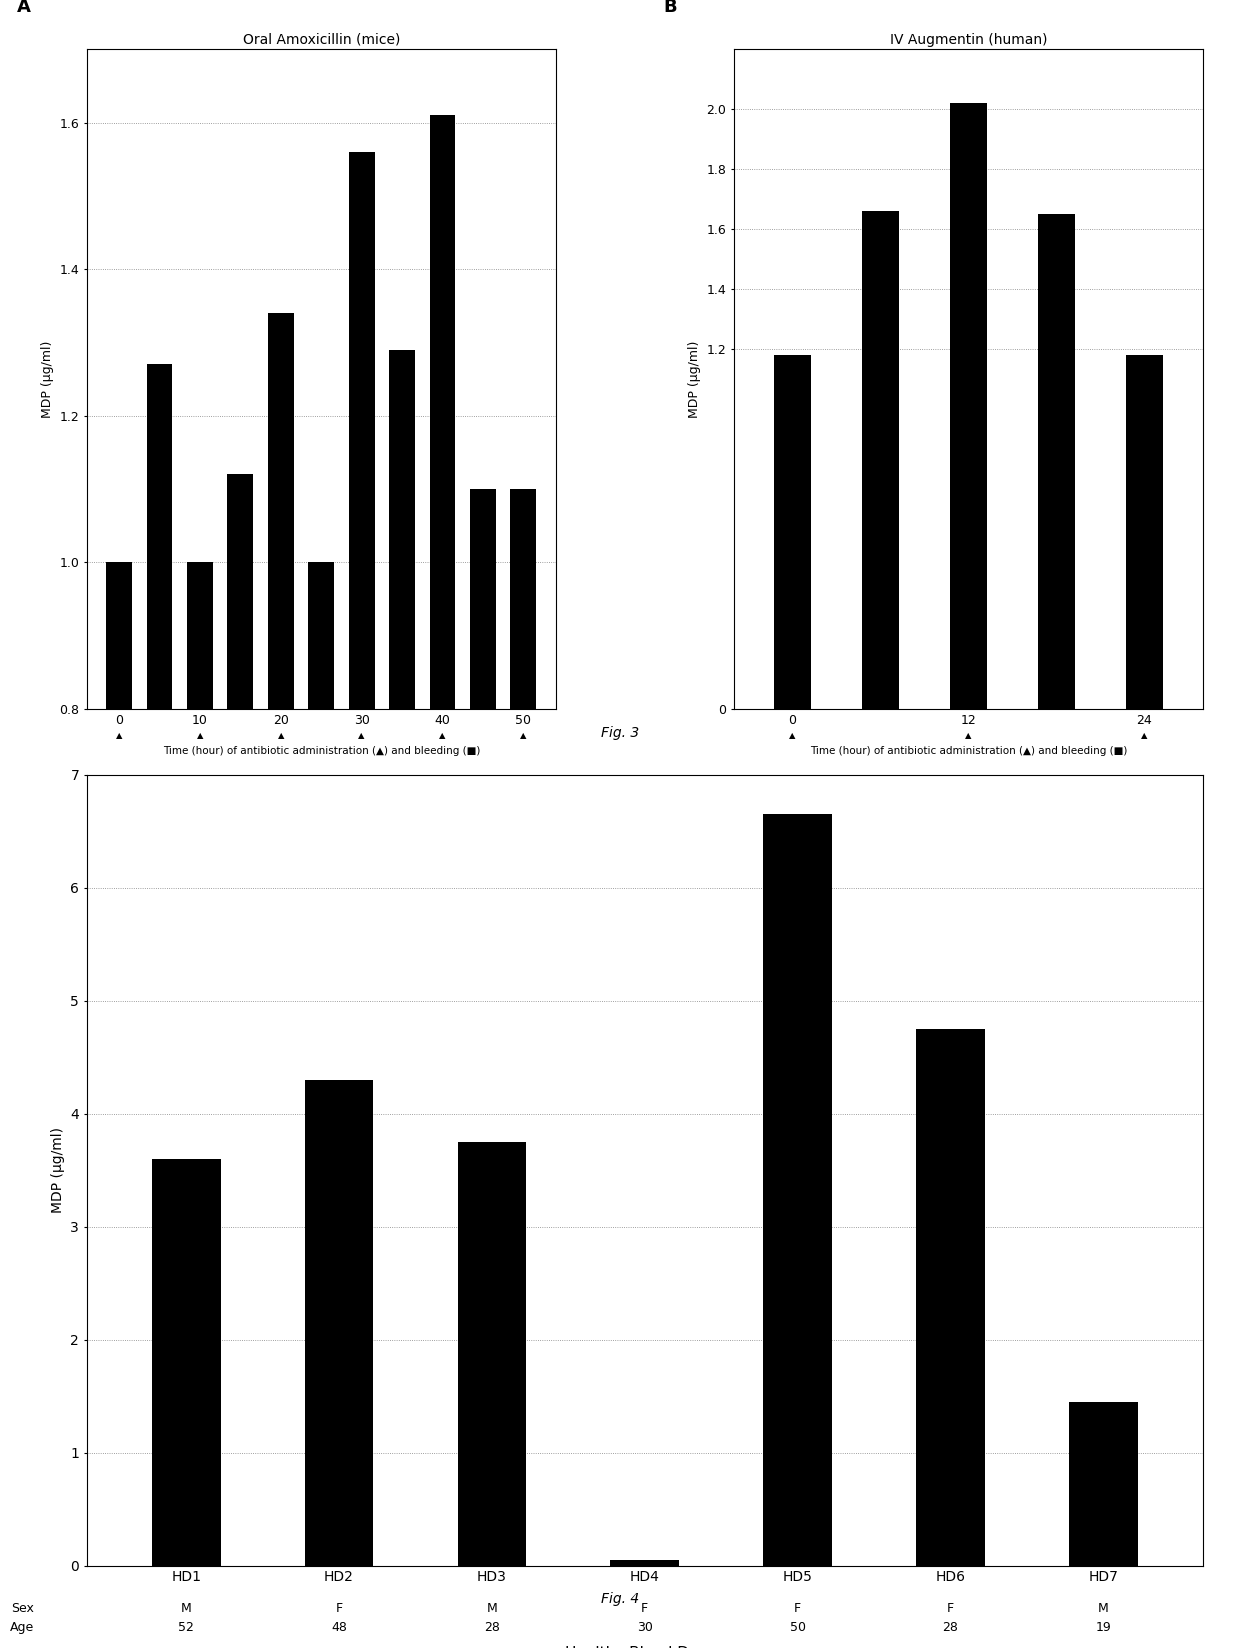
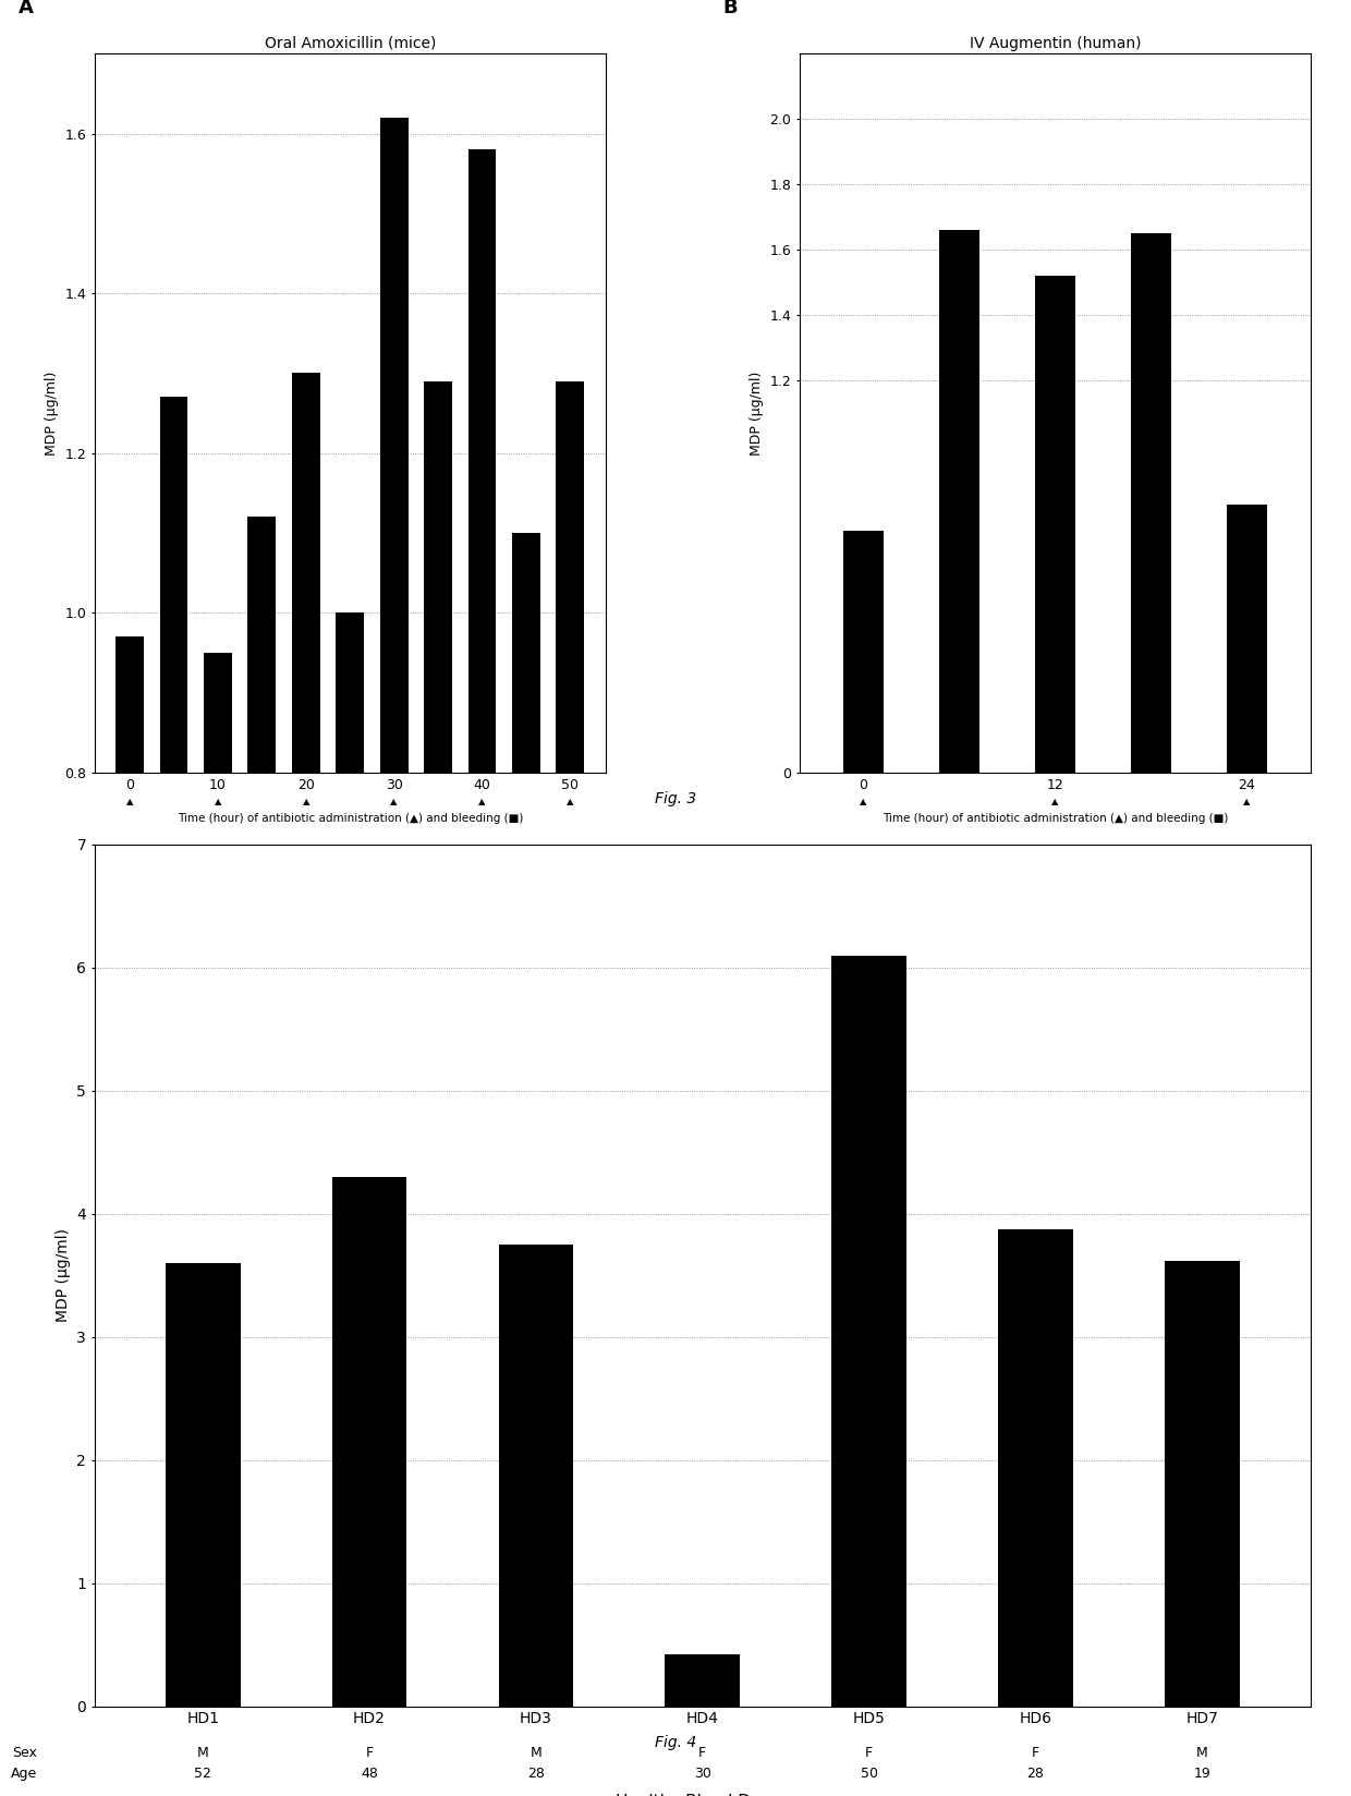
Oral Amoxicillin (mice)/0: 1.00 -> 0.97
Oral Amoxicillin (mice)/10: 1.00 -> 0.95
Oral Amoxicillin (mice)/20: 1.34 -> 1.30
Oral Amoxicillin (mice)/30: 1.56 -> 1.62
Oral Amoxicillin (mice)/40: 1.61 -> 1.58
Oral Amoxicillin (mice)/50: 1.10 -> 1.29
IV Augmentin (human)/0: 1.18 -> 0.74
IV Augmentin (human)/12: 2.02 -> 1.52
IV Augmentin (human)/24: 1.18 -> 0.82
HD4: 0.05 -> 0.42
HD5: 6.65 -> 6.09
HD6: 4.75 -> 3.87
HD7: 1.45 -> 3.62
